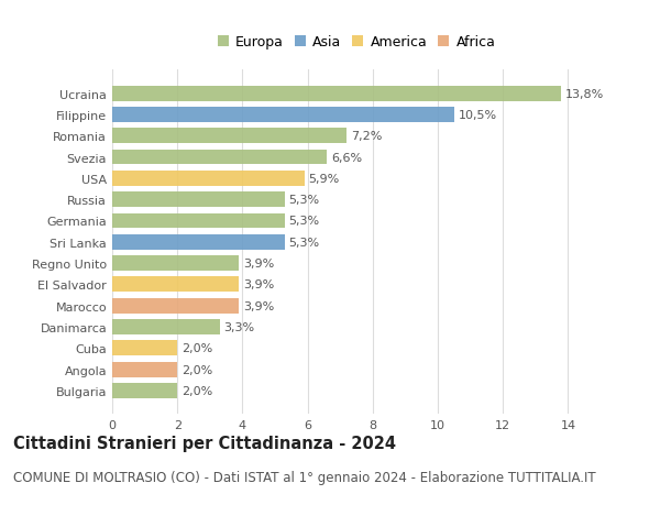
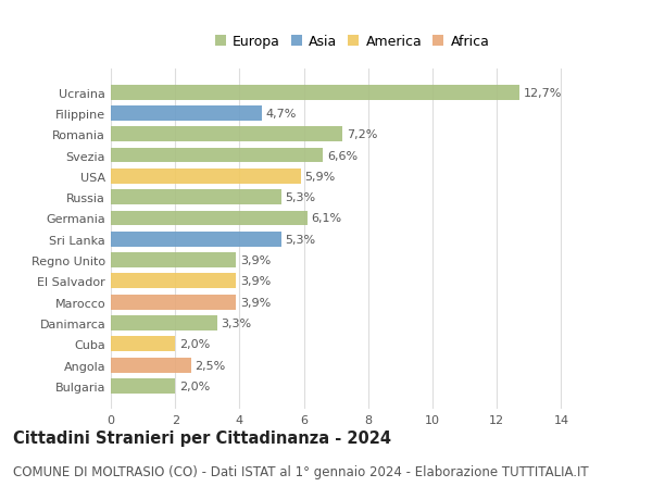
Ucraina: 13,8% -> 12,7%
Filippine: 10,5% -> 4,7%
Germania: 5,3% -> 6,1%
Angola: 2,0% -> 2,5%
